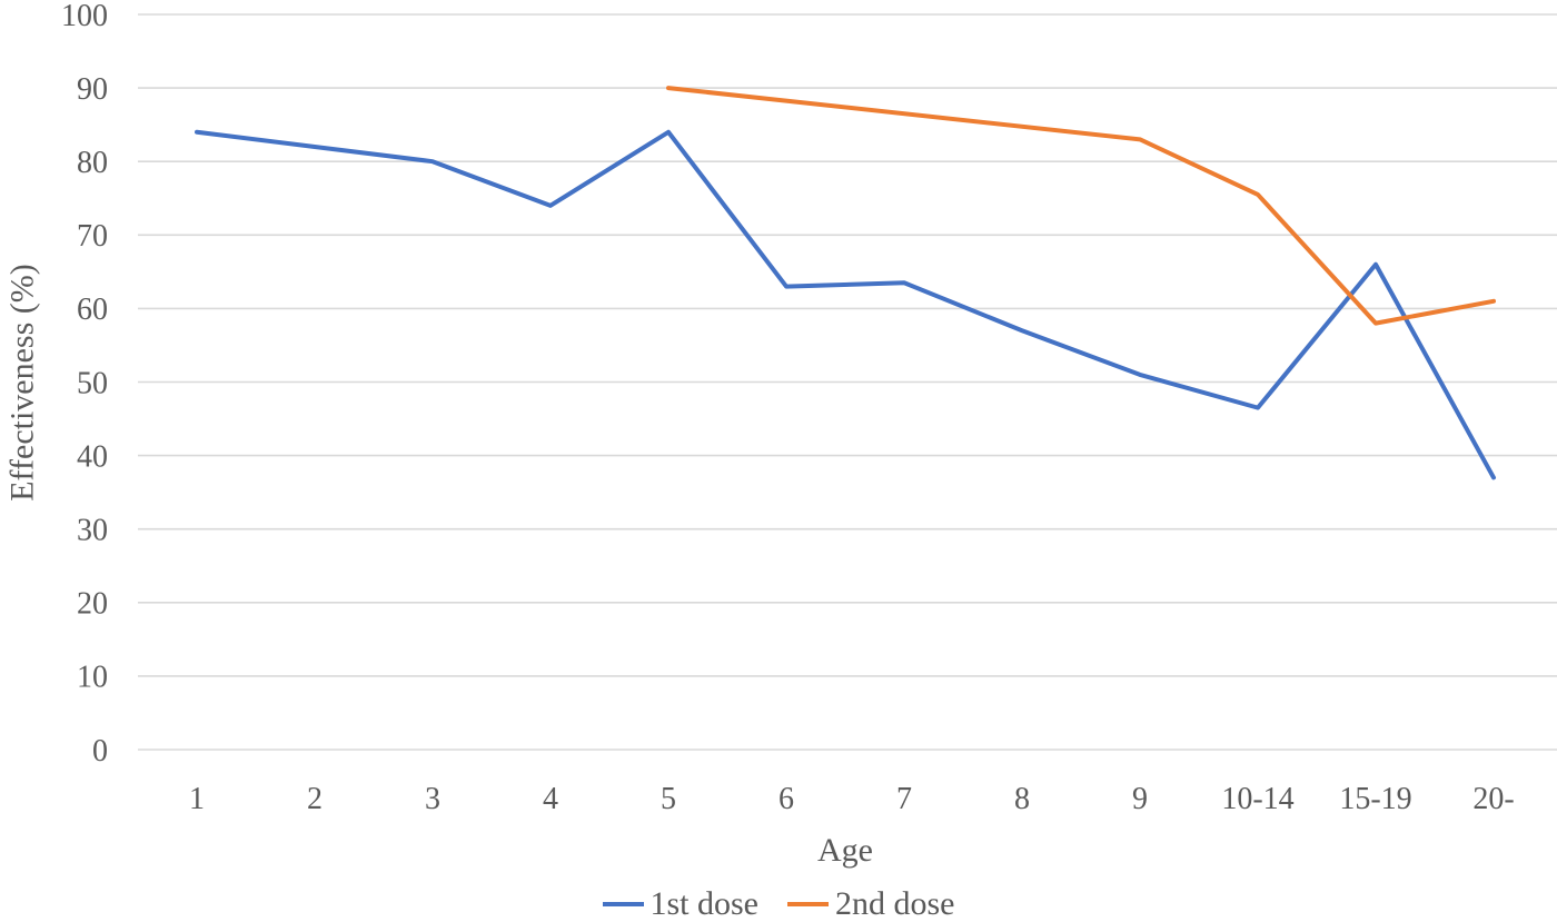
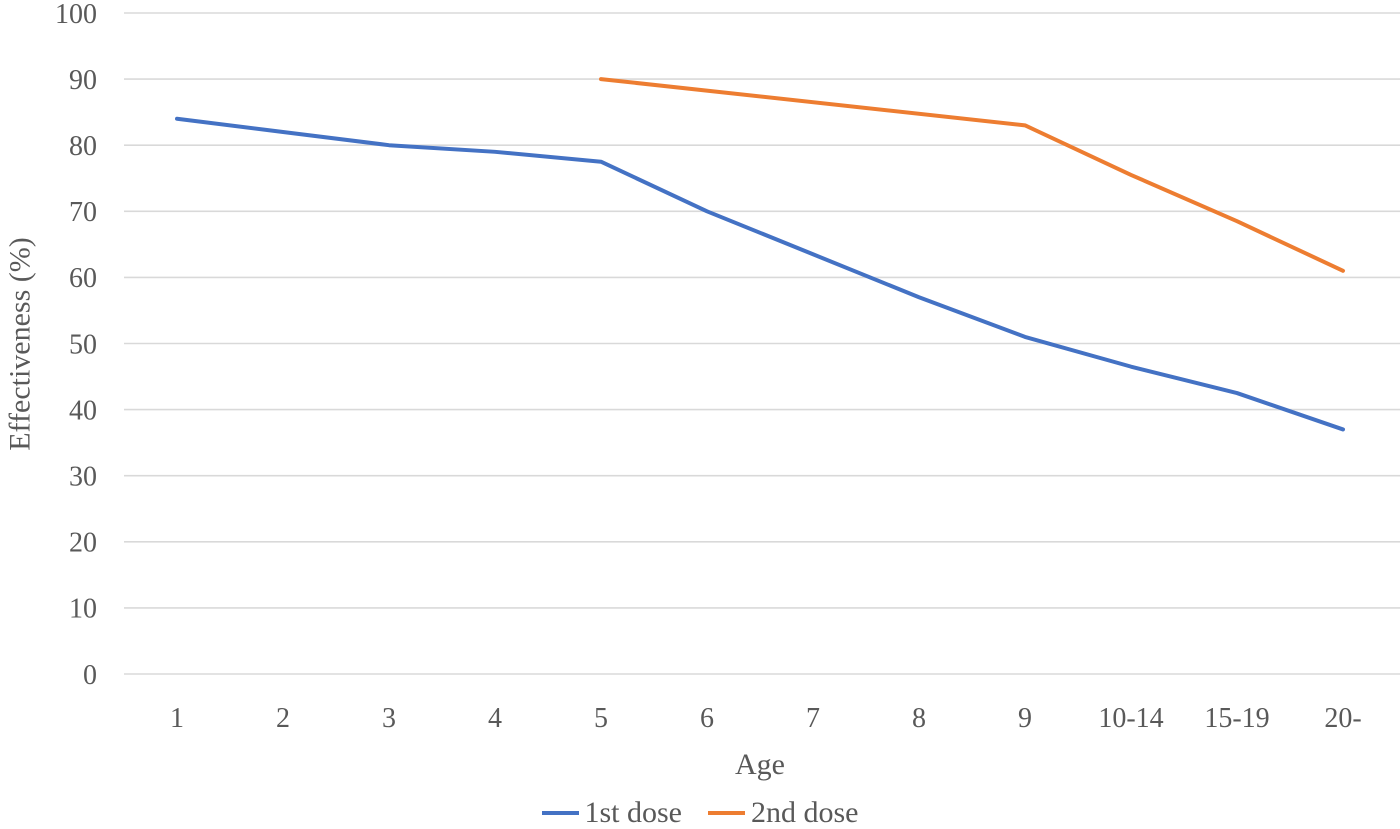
1st dose/4: 74 -> 79
1st dose/5: 84 -> 78
1st dose/6: 63 -> 70
1st dose/15-19: 66 -> 42
2nd dose/15-19: 58 -> 68
